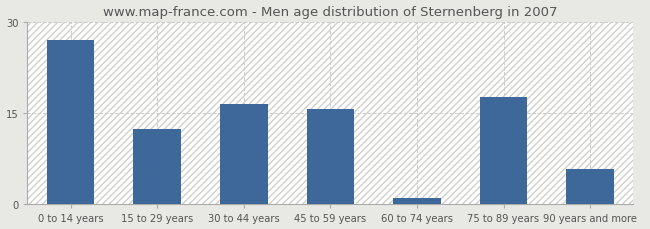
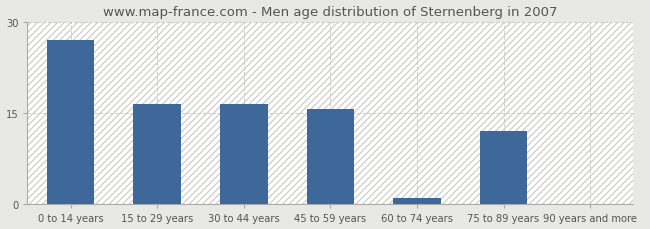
15 to 29 years: 12.4 -> 16.5
75 to 89 years: 17.6 -> 12.0
90 years and more: 5.8 -> 0.1
